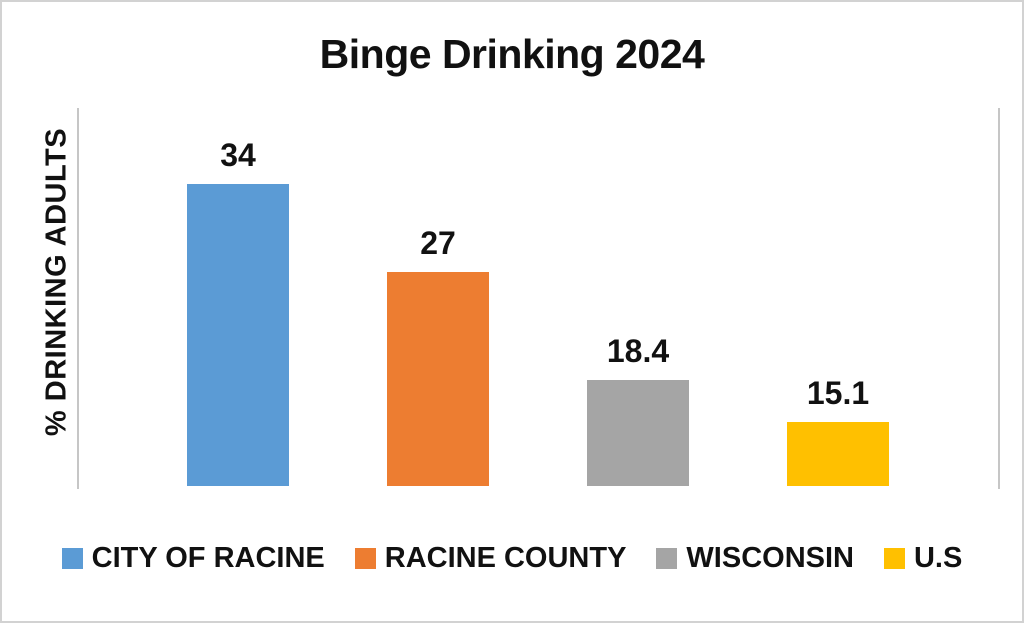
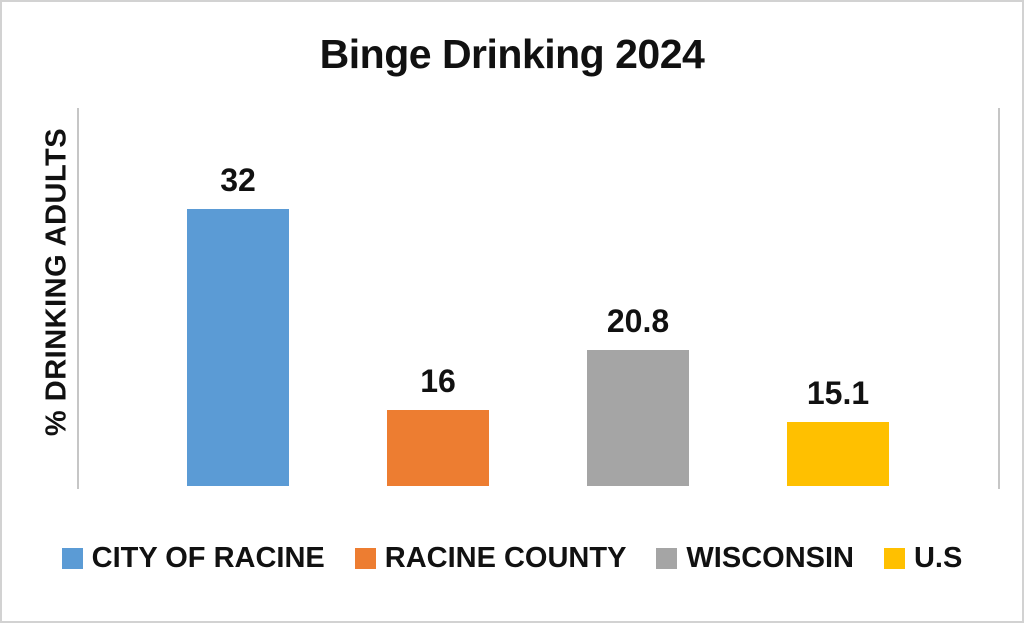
CITY OF RACINE: 34 -> 32
RACINE COUNTY: 27 -> 16
WISCONSIN: 18.4 -> 20.8
